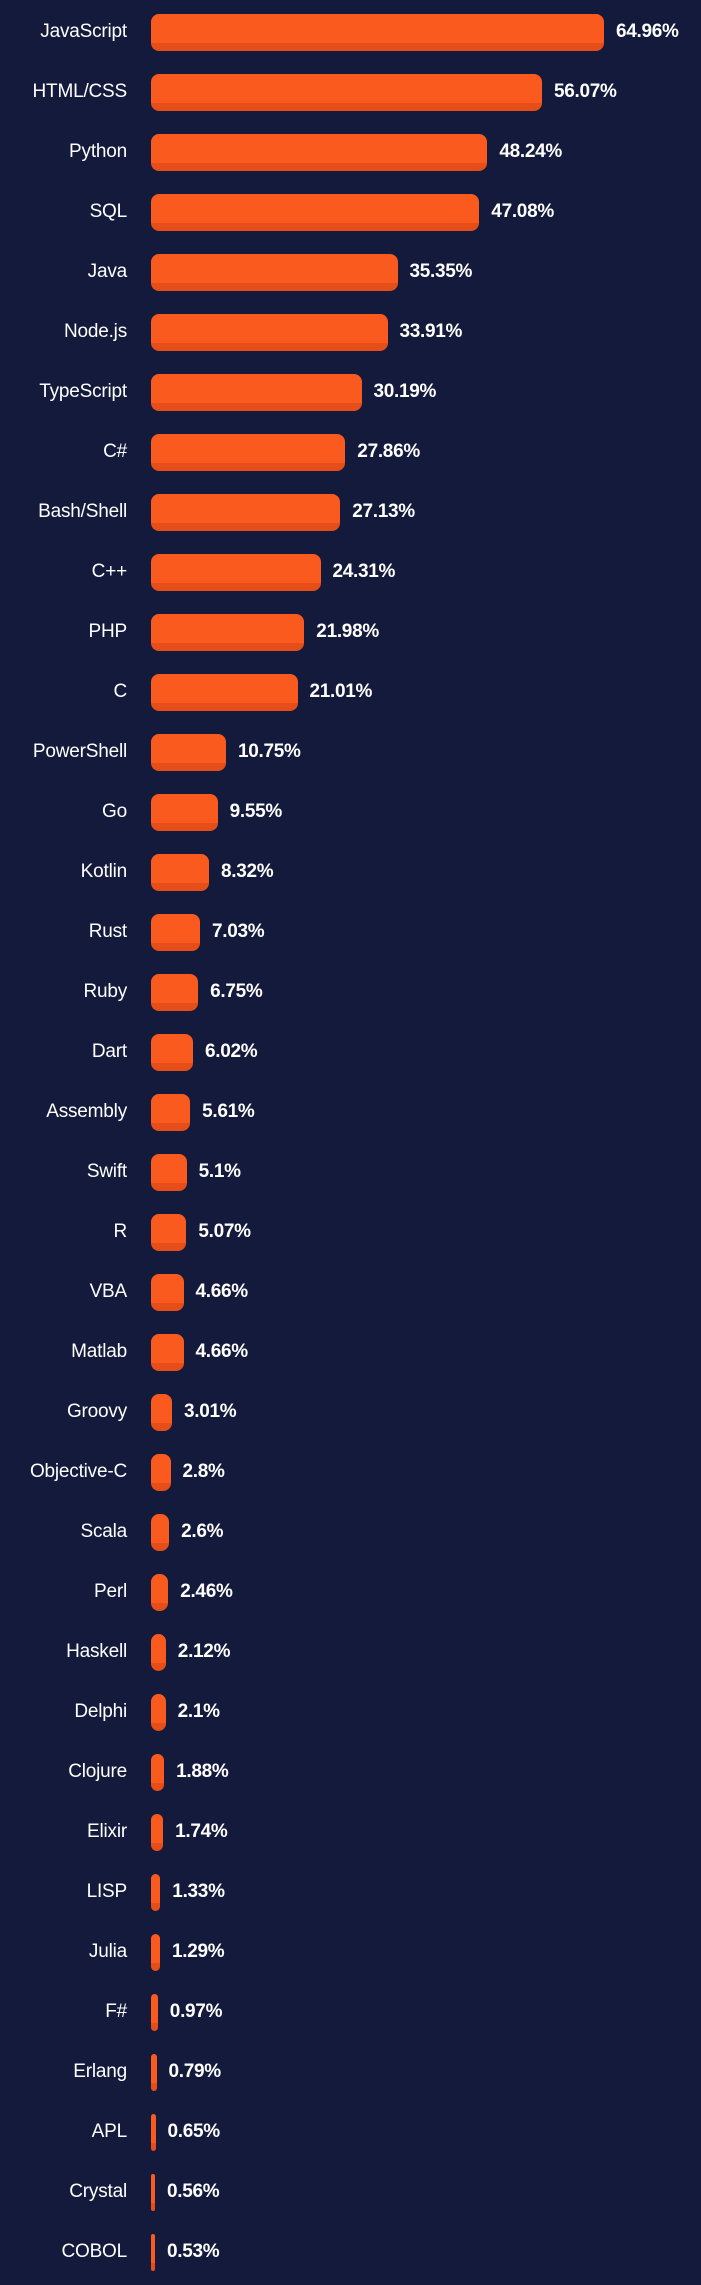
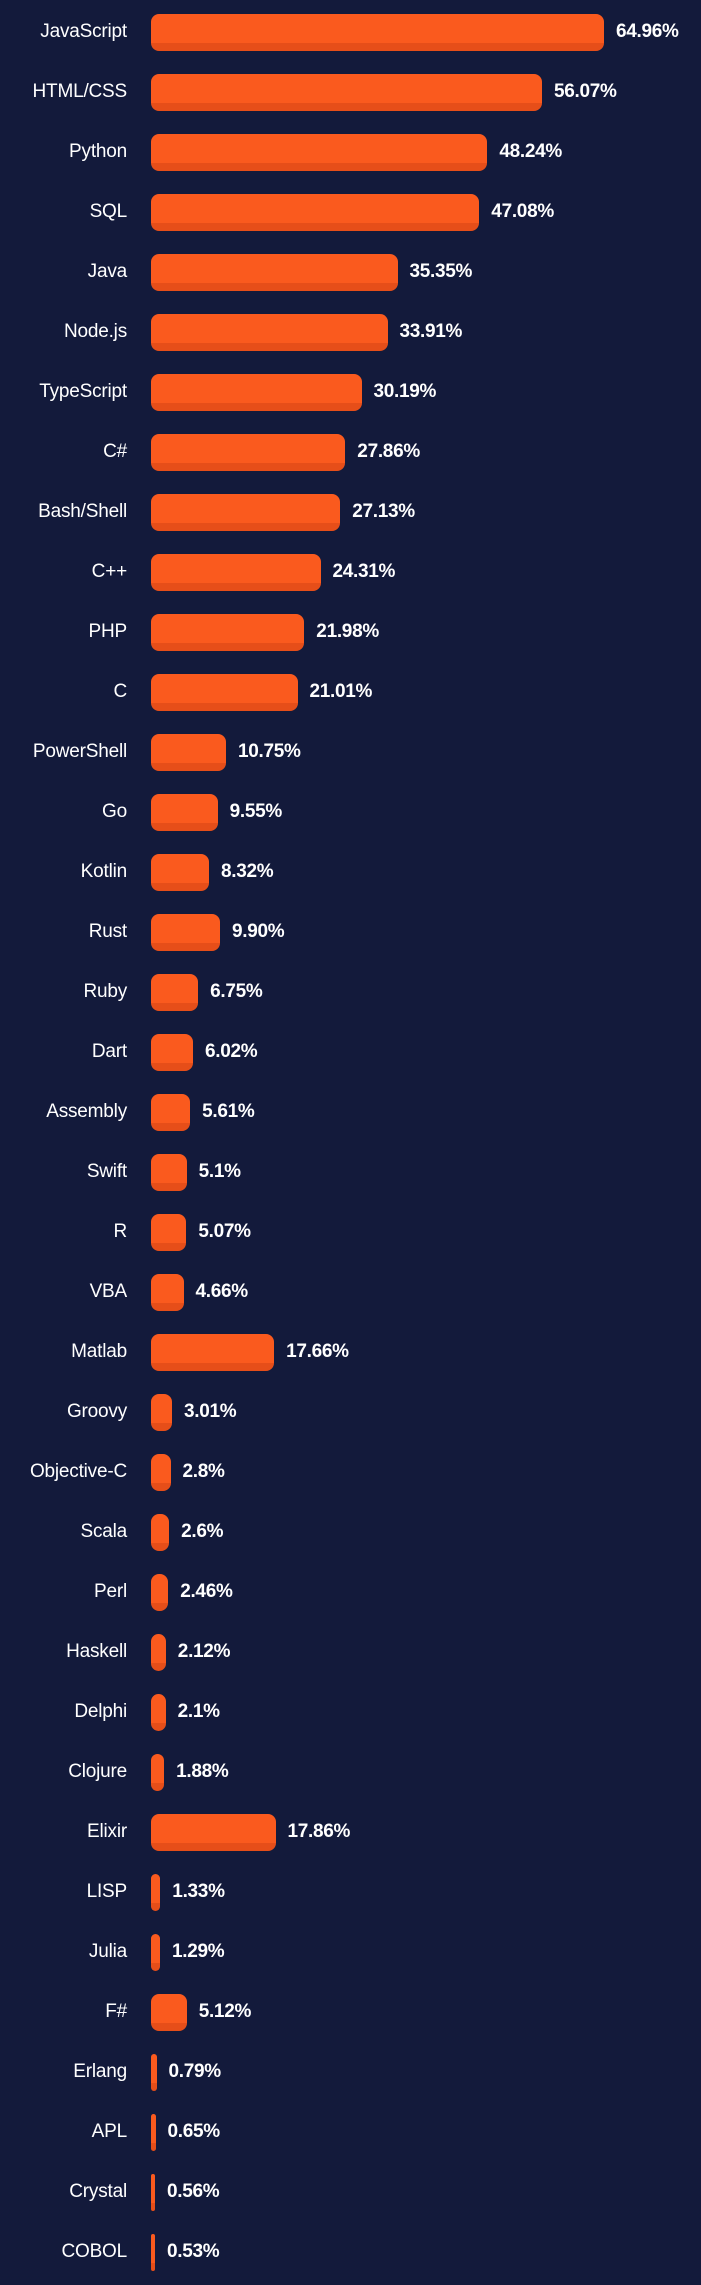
Rust: 7.03% -> 9.90%
Matlab: 4.66% -> 17.66%
Elixir: 1.74% -> 17.86%
F#: 0.97% -> 5.12%
